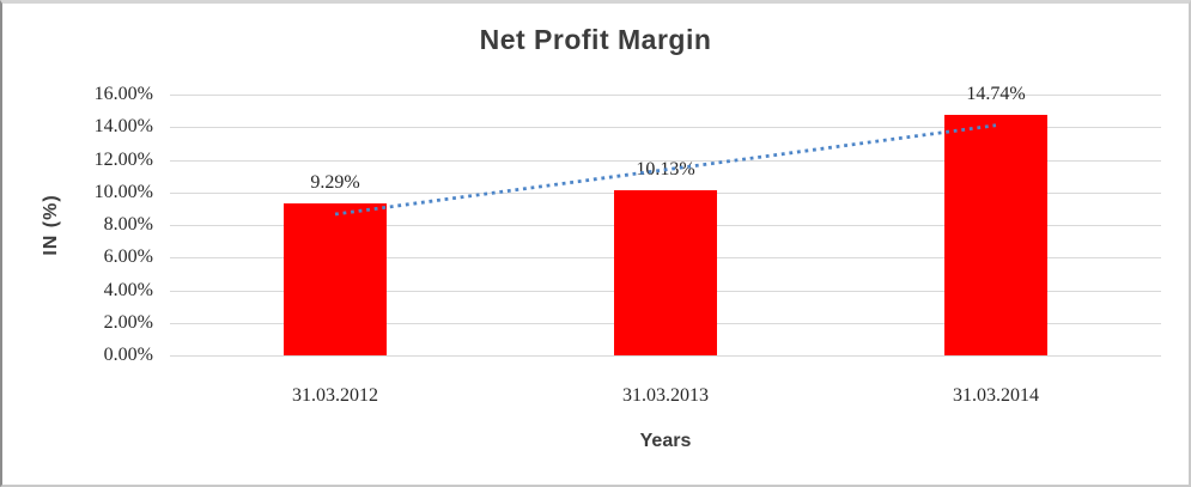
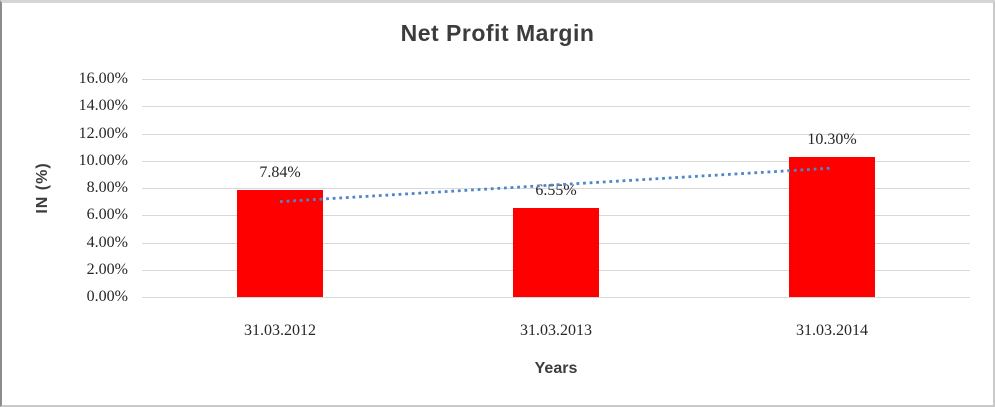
31.03.2012: 9.29% -> 7.84%
31.03.2013: 10.13% -> 6.55%
31.03.2014: 14.74% -> 10.30%
